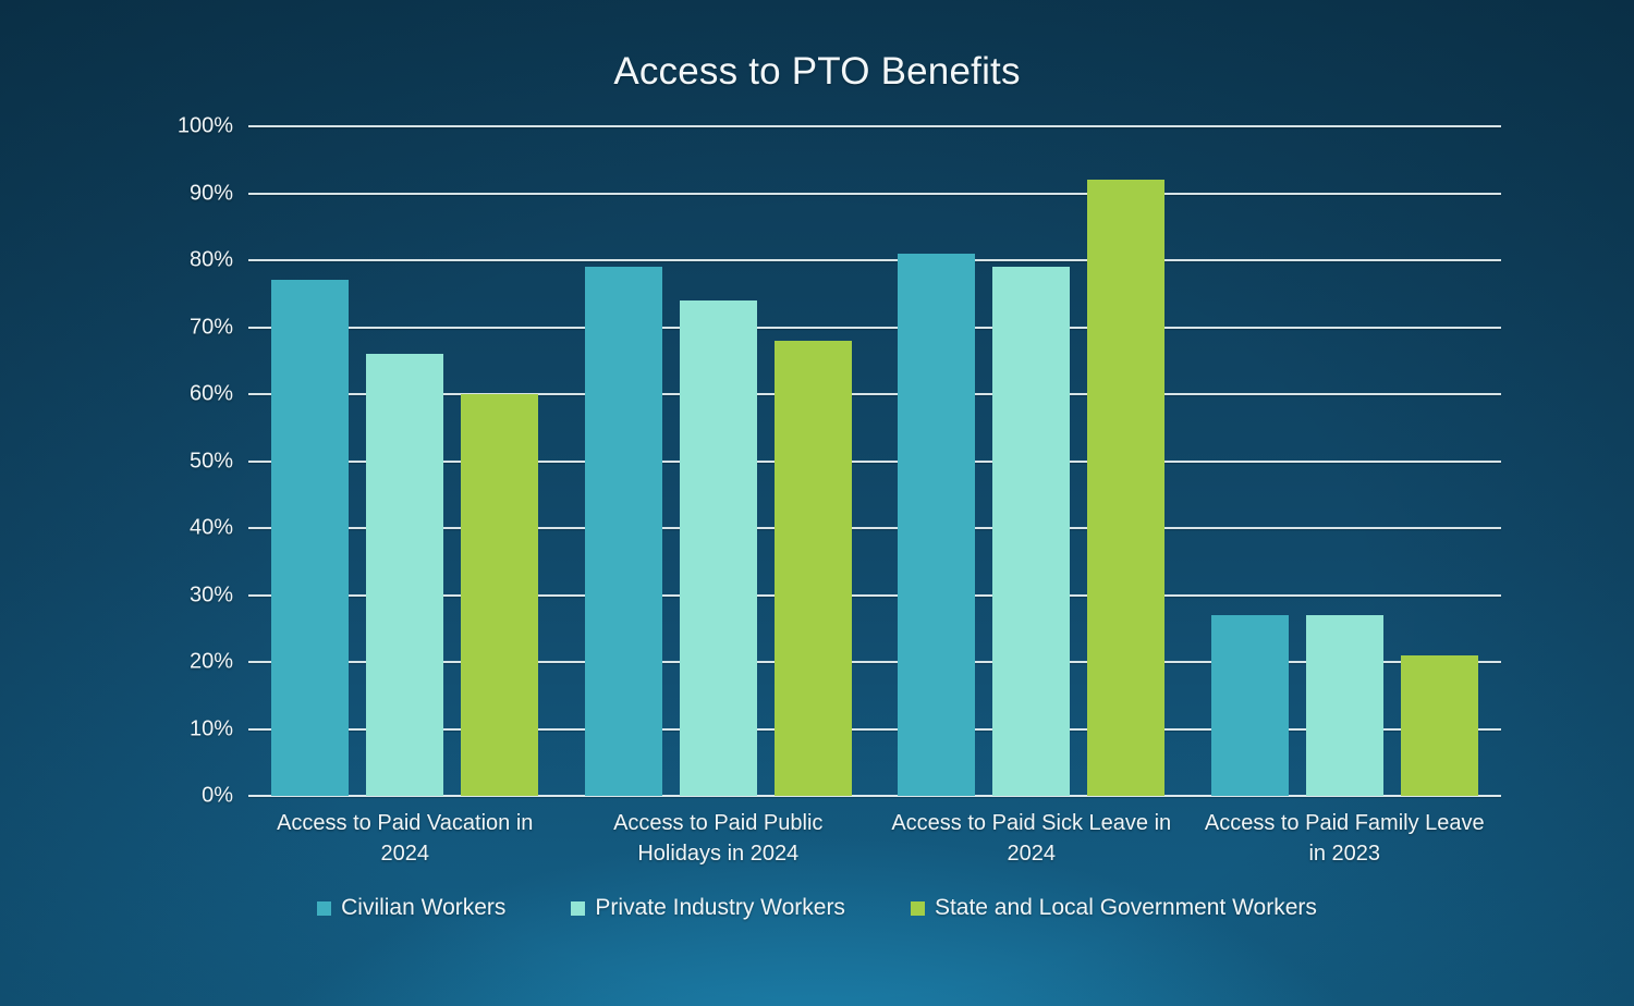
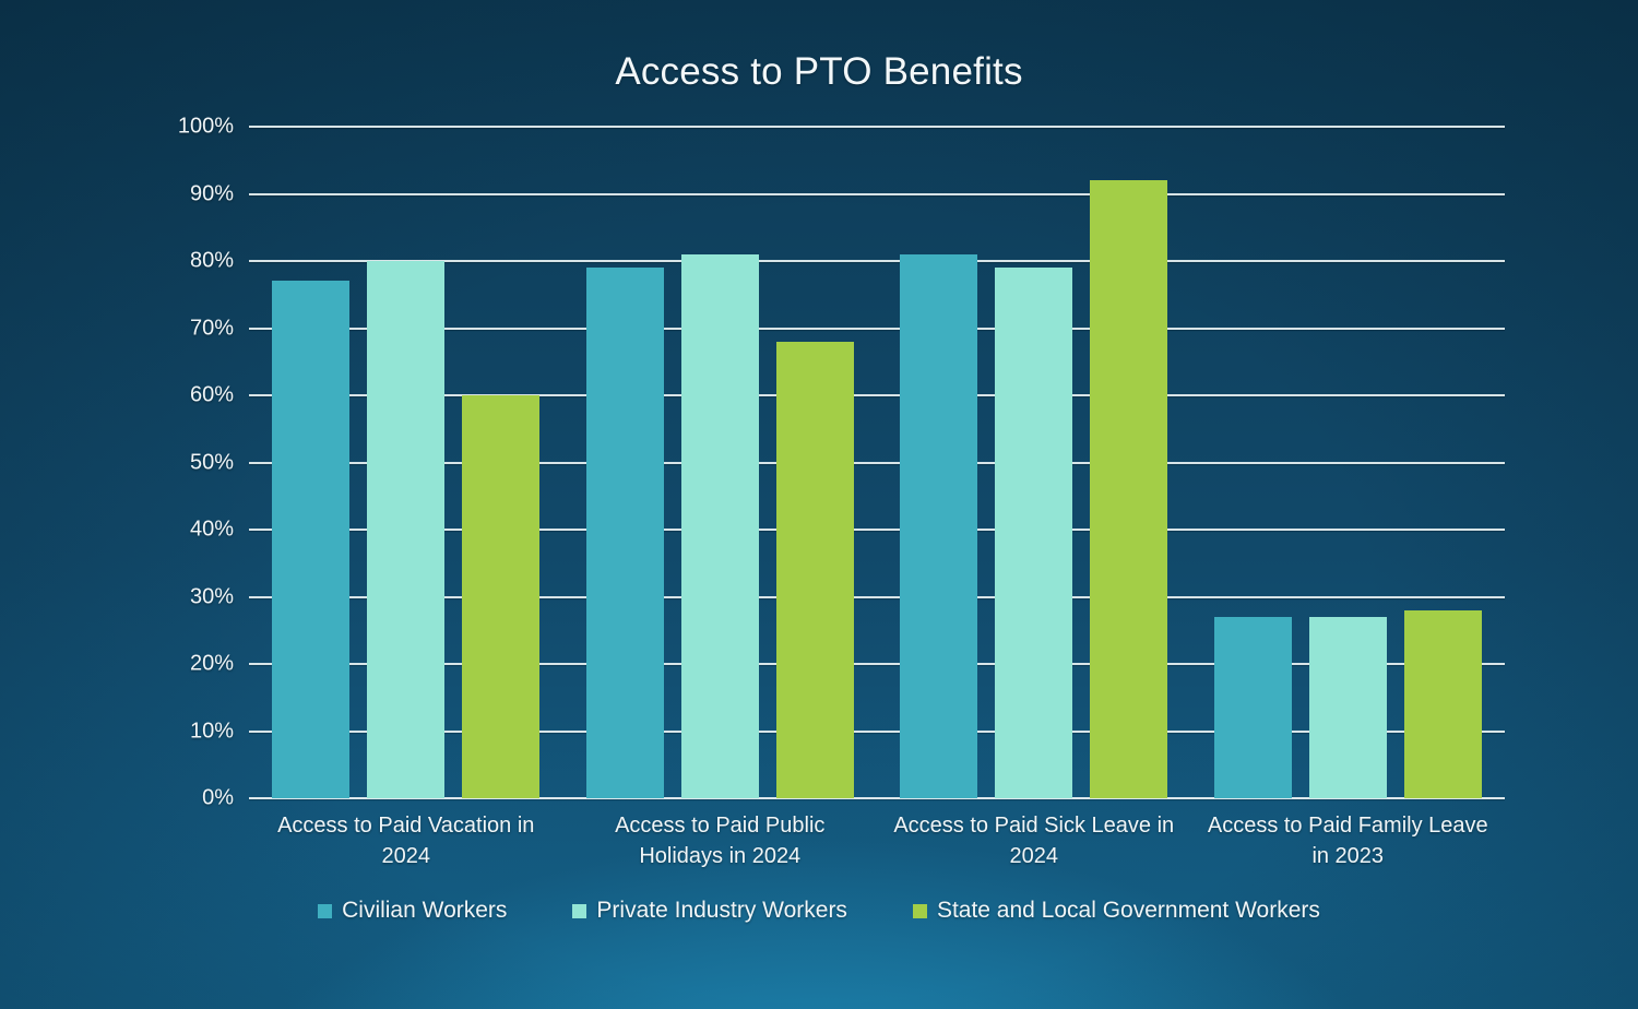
Private Industry Workers/Access to Paid Vacation in 2024: 66% -> 80%
Private Industry Workers/Access to Paid Public Holidays in 2024: 74% -> 81%
State and Local Government Workers/Access to Paid Family Leave in 2023: 21% -> 28%
